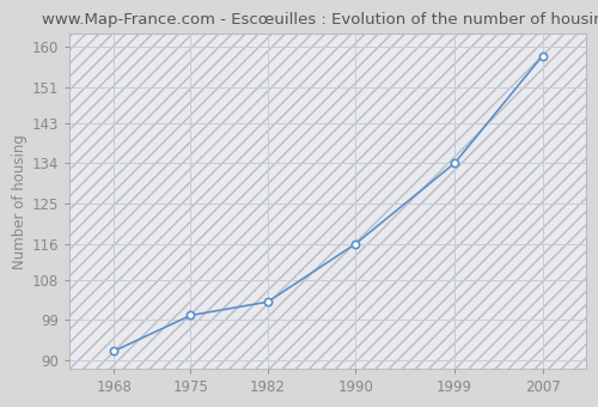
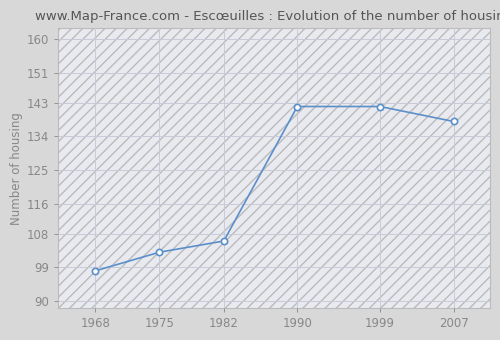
1968: 92 -> 98
1975: 100 -> 103
1982: 103 -> 106
1990: 116 -> 142
1999: 134 -> 142
2007: 158 -> 138
